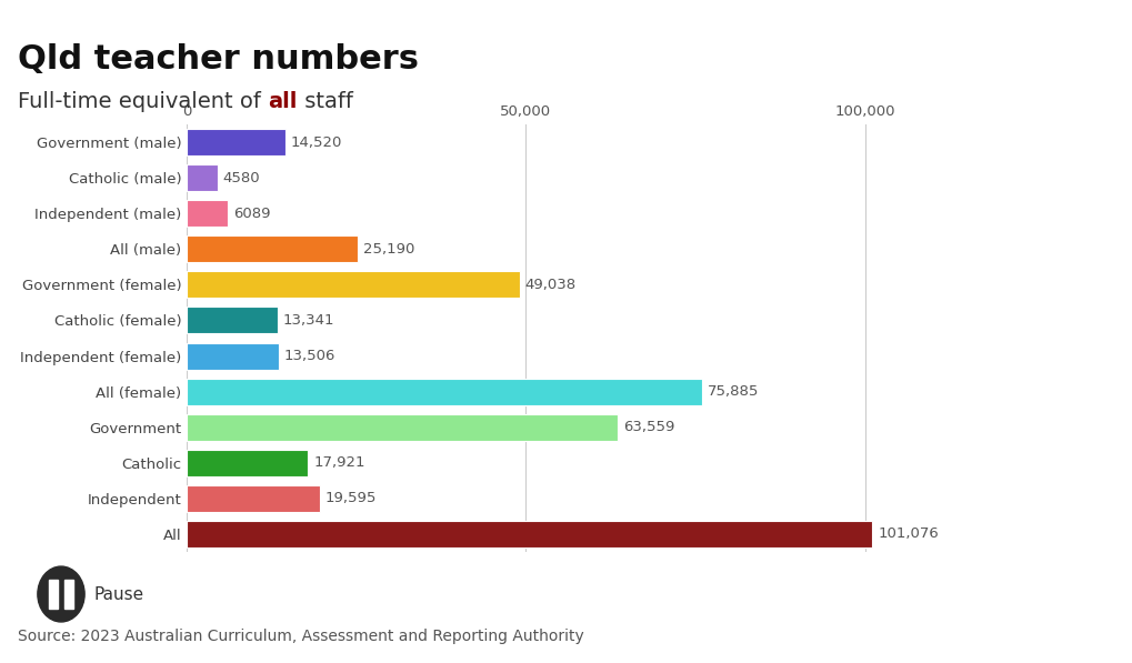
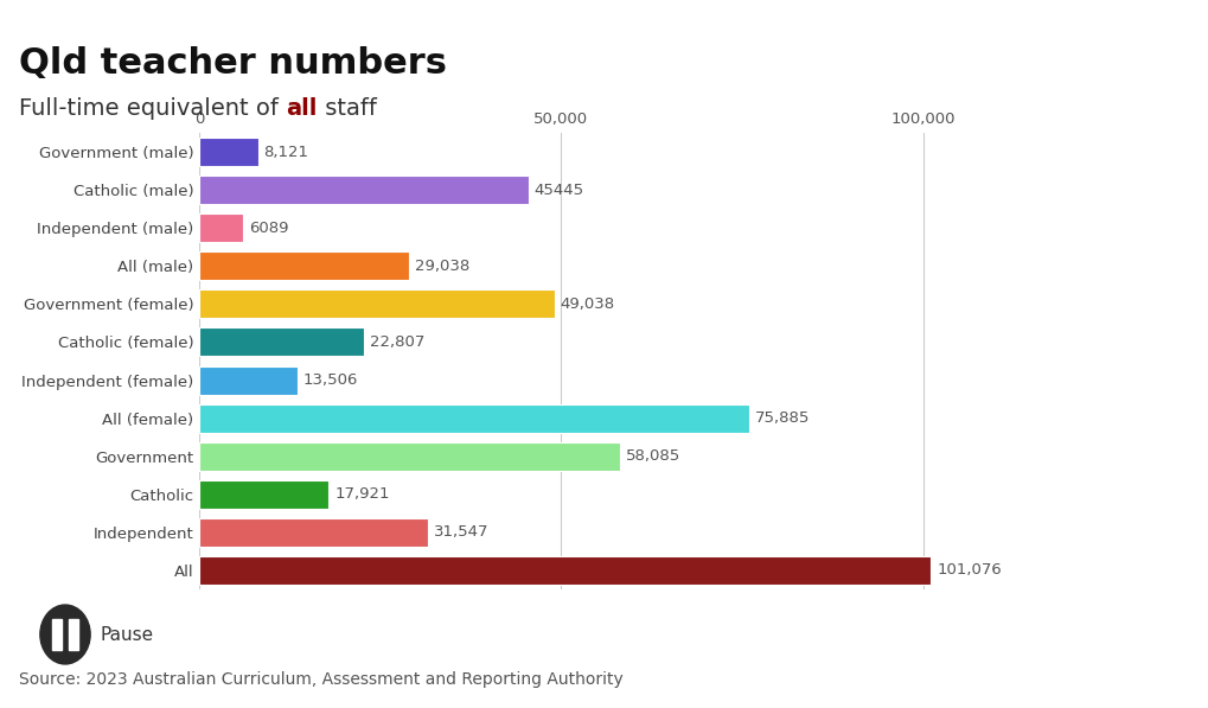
Government (male): 14,520 -> 8,121
Catholic (male): 4580 -> 45445
All (male): 25,190 -> 29,038
Catholic (female): 13,341 -> 22,807
Government: 63,559 -> 58,085
Independent: 19,595 -> 31,547
